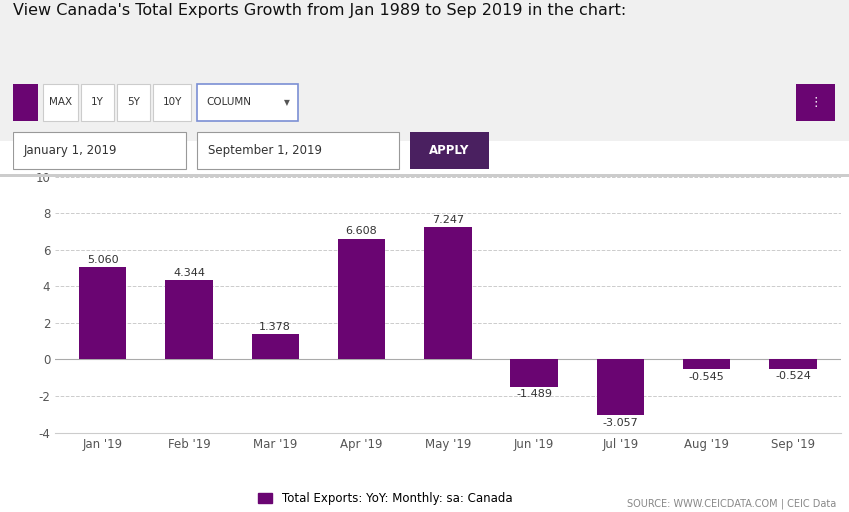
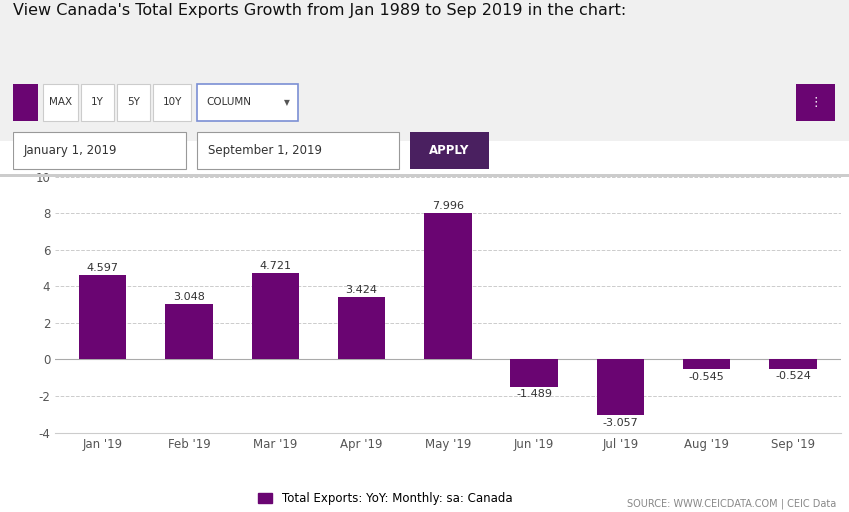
Jan '19: 5.060 -> 4.597
Feb '19: 4.344 -> 3.048
Mar '19: 1.378 -> 4.721
Apr '19: 6.608 -> 3.424
May '19: 7.247 -> 7.996
